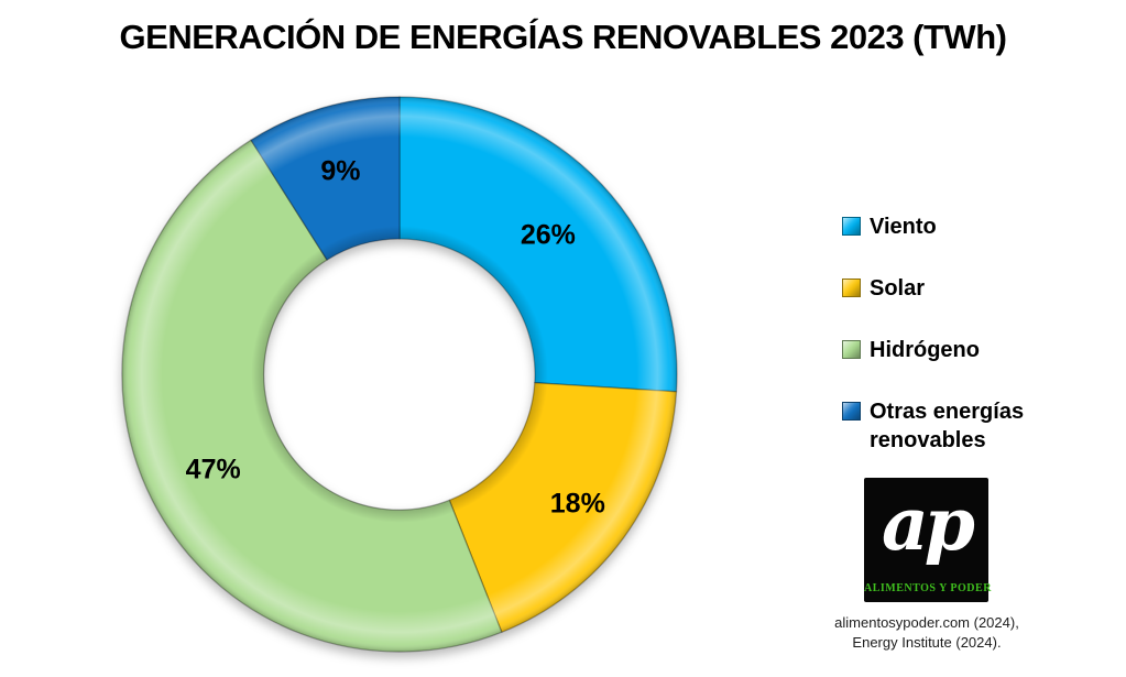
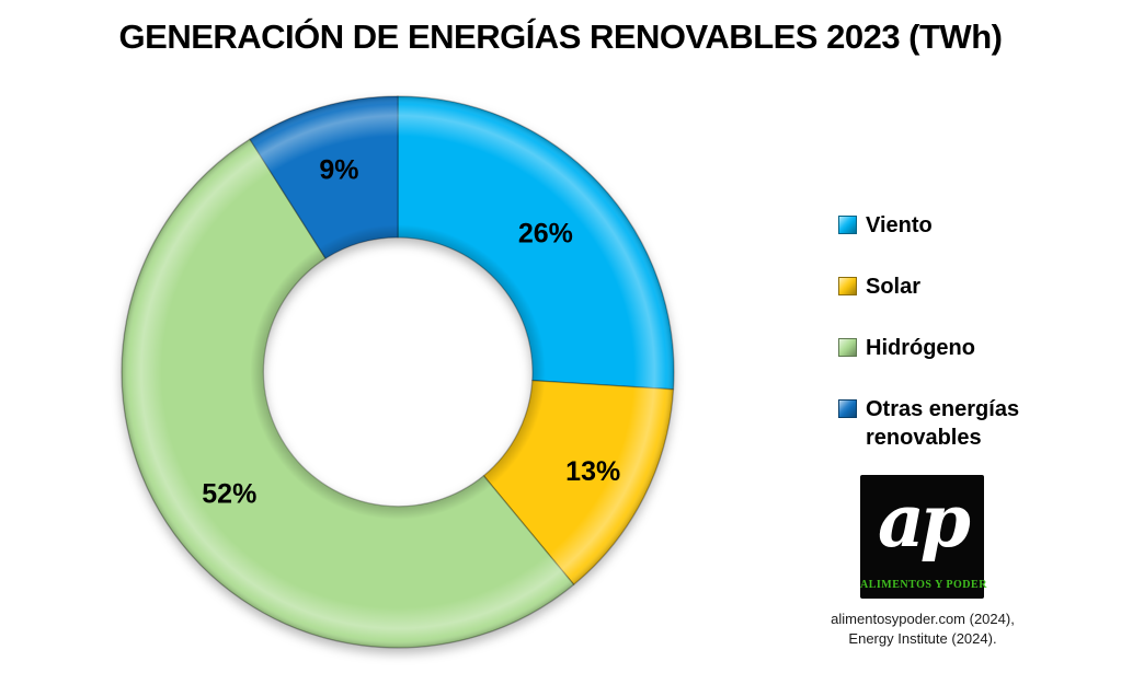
Solar: 18% -> 13%
Hidrógeno: 47% -> 52%
